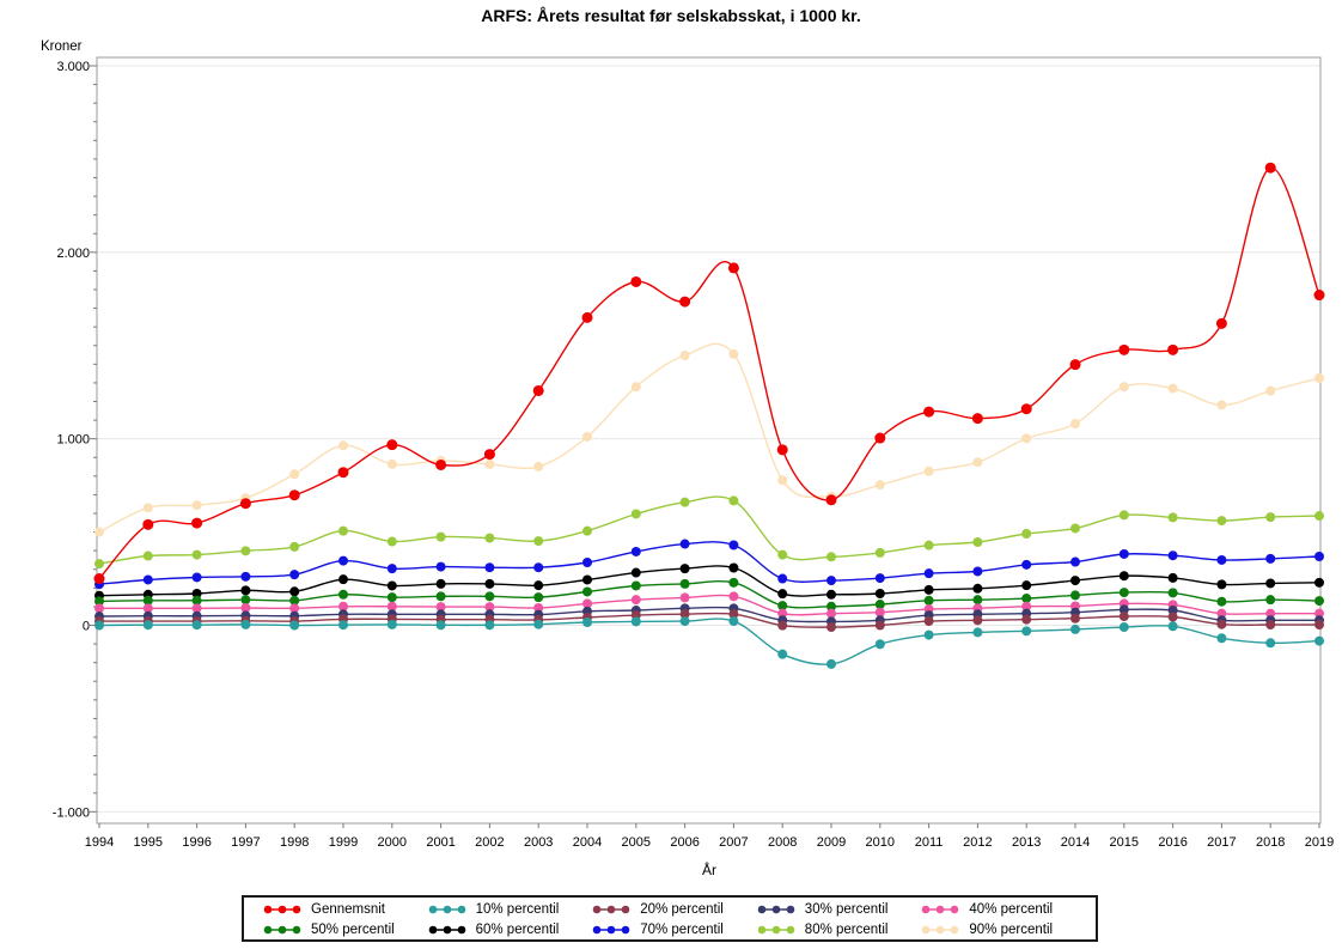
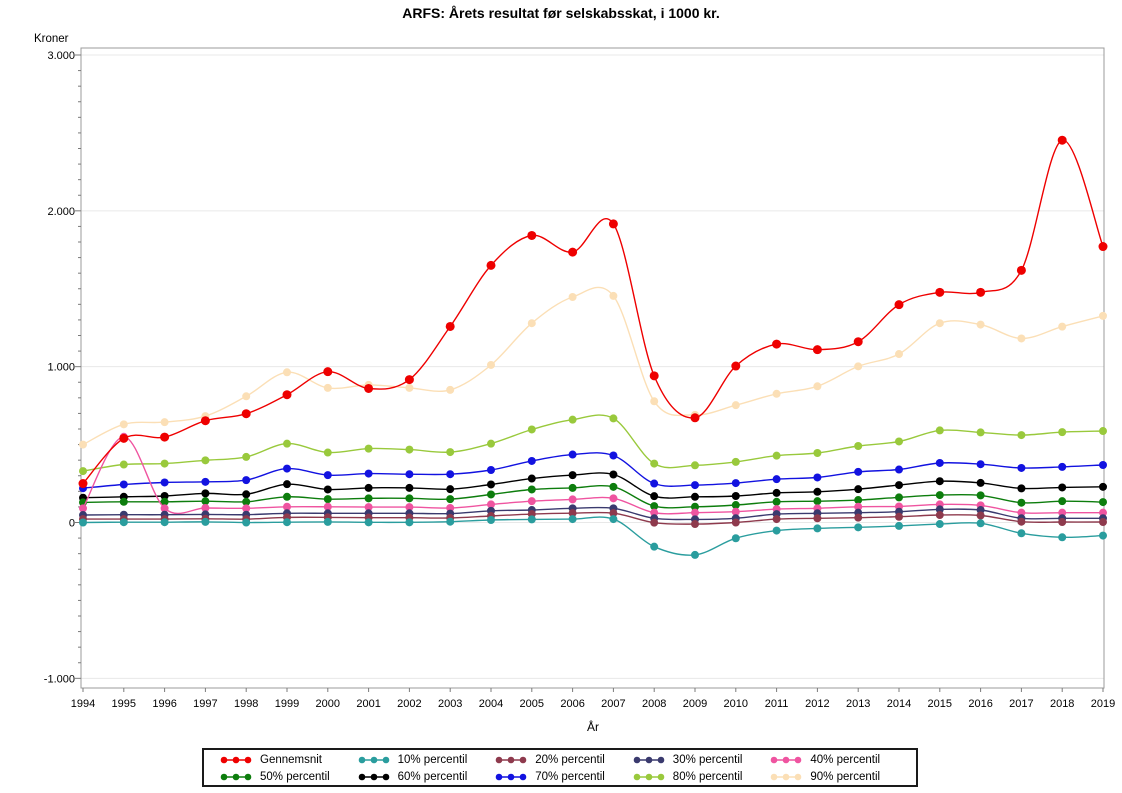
40% percentil/1995: 90 -> 550
